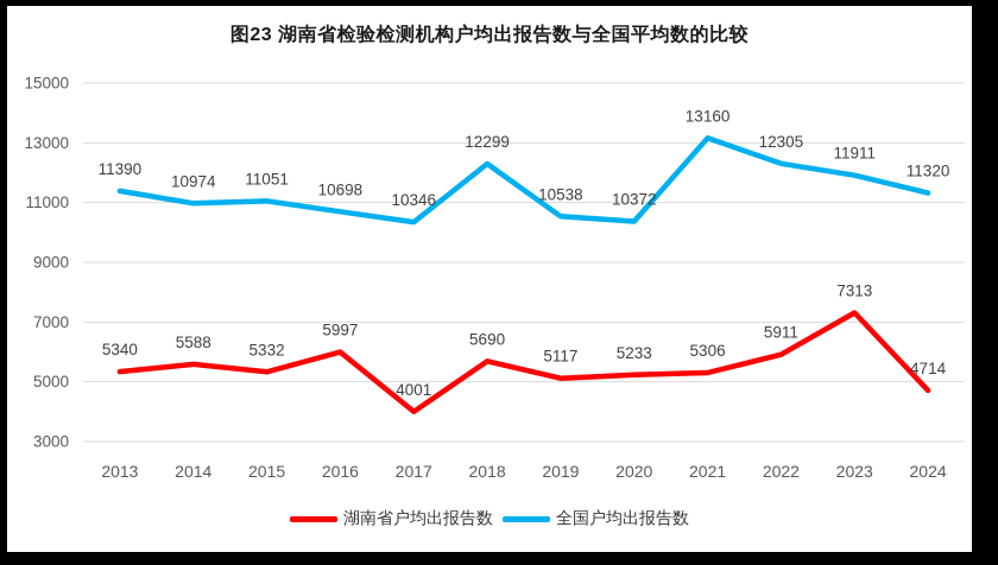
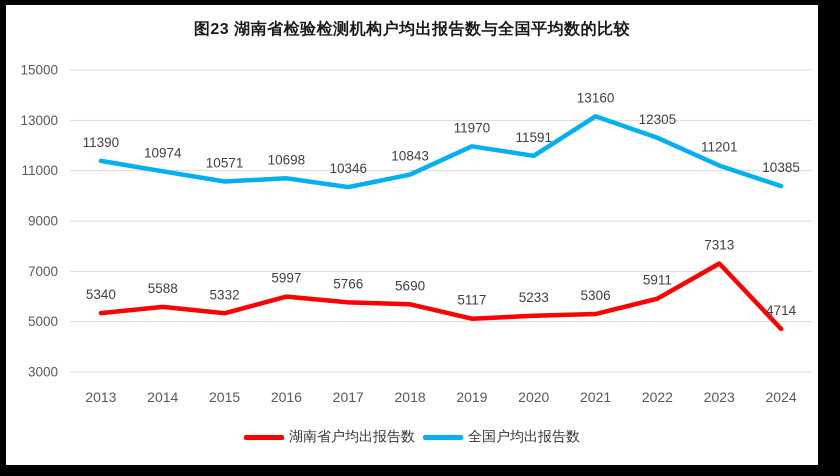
全国户均出报告数/2015: 11051 -> 10571
湖南省户均出报告数/2017: 4001 -> 5766
全国户均出报告数/2018: 12299 -> 10843
全国户均出报告数/2019: 10538 -> 11970
全国户均出报告数/2020: 10372 -> 11591
全国户均出报告数/2023: 11911 -> 11201
全国户均出报告数/2024: 11320 -> 10385
